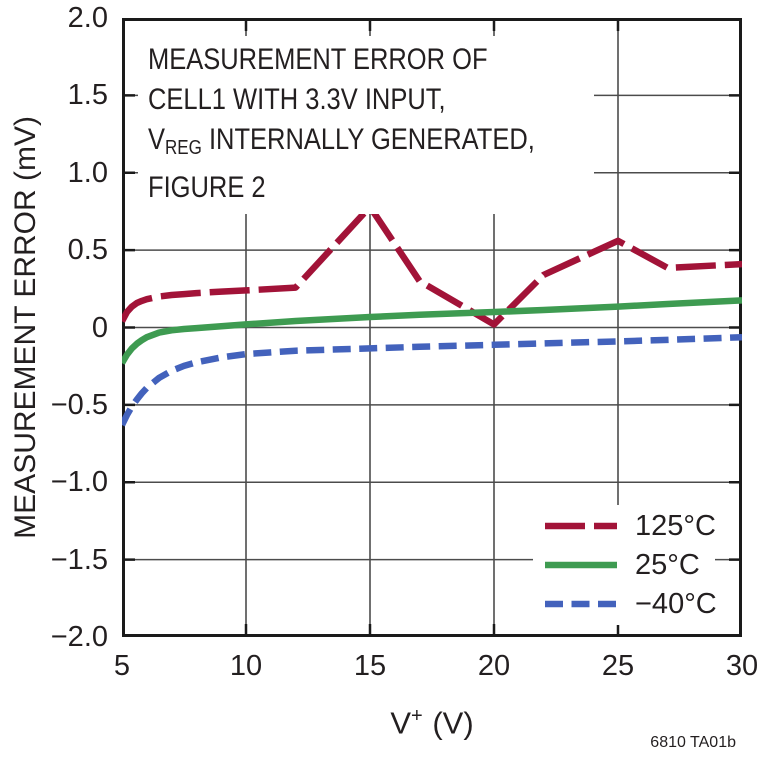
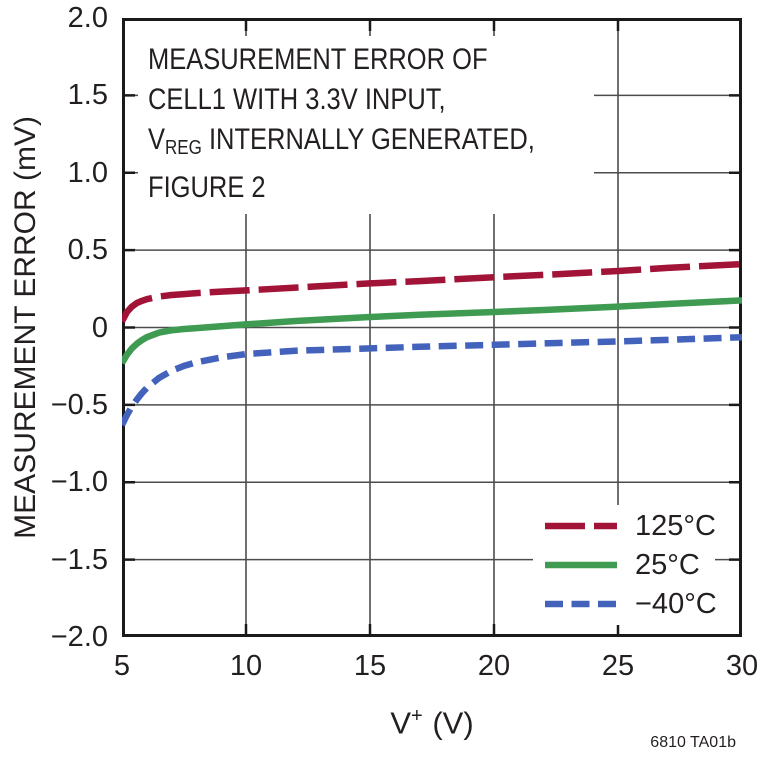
125°C/15: 0.78 -> 0.28
125°C/20: 0.02 -> 0.33
125°C/25: 0.56 -> 0.36
